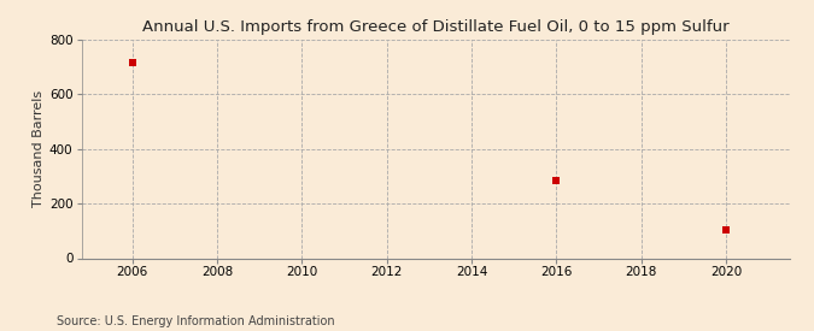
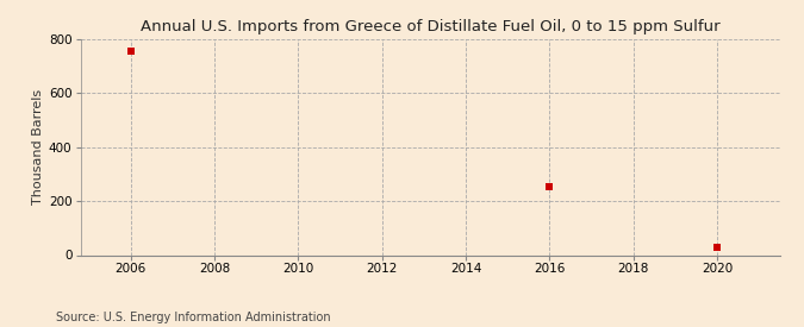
2006: 715 -> 757
2016: 285 -> 255
2020: 105 -> 28
